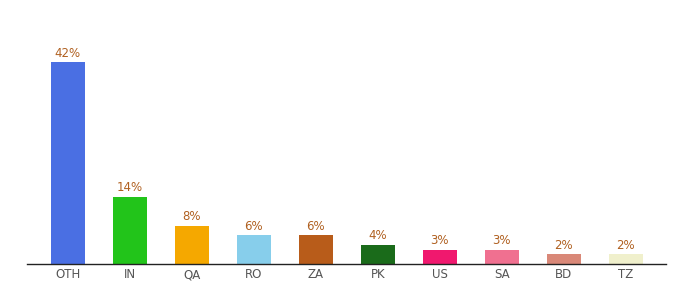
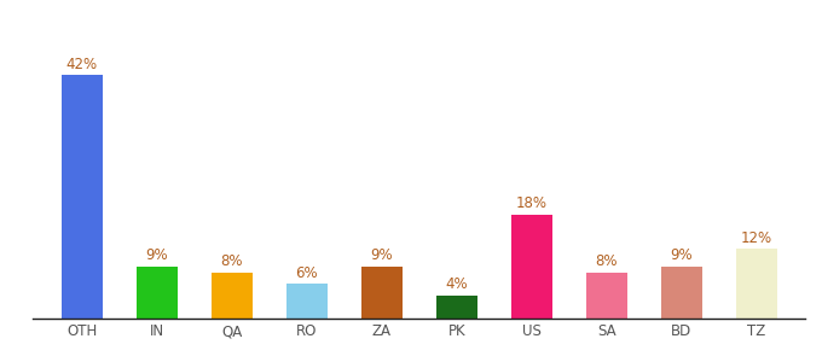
IN: 14% -> 9%
ZA: 6% -> 9%
US: 3% -> 18%
SA: 3% -> 8%
BD: 2% -> 9%
TZ: 2% -> 12%
